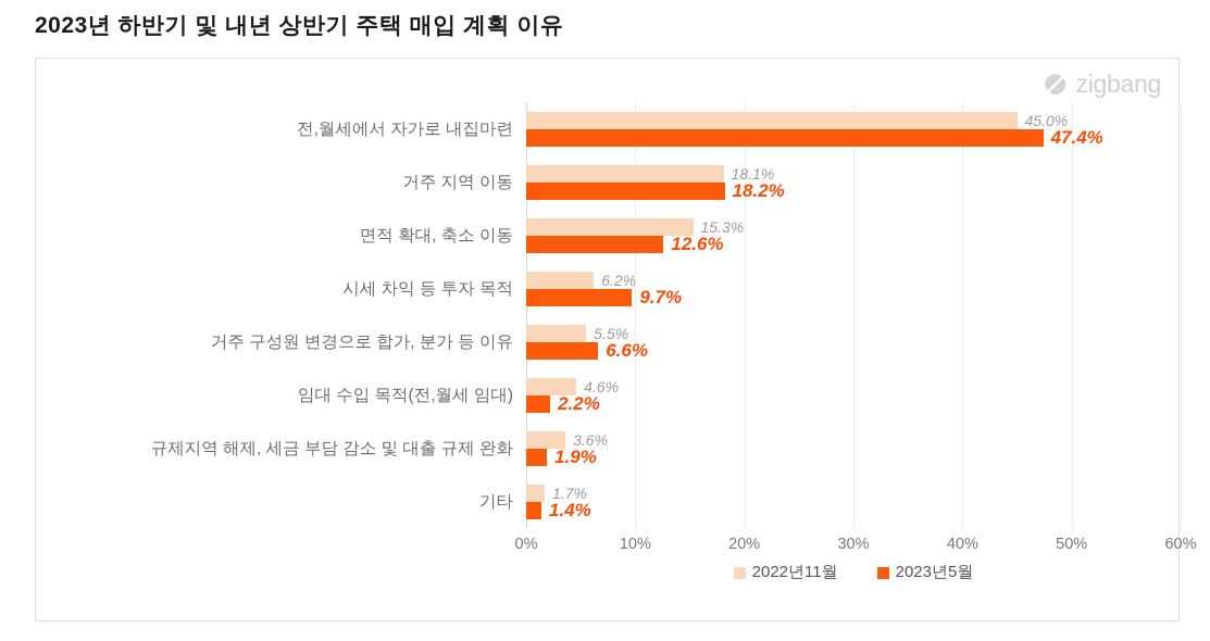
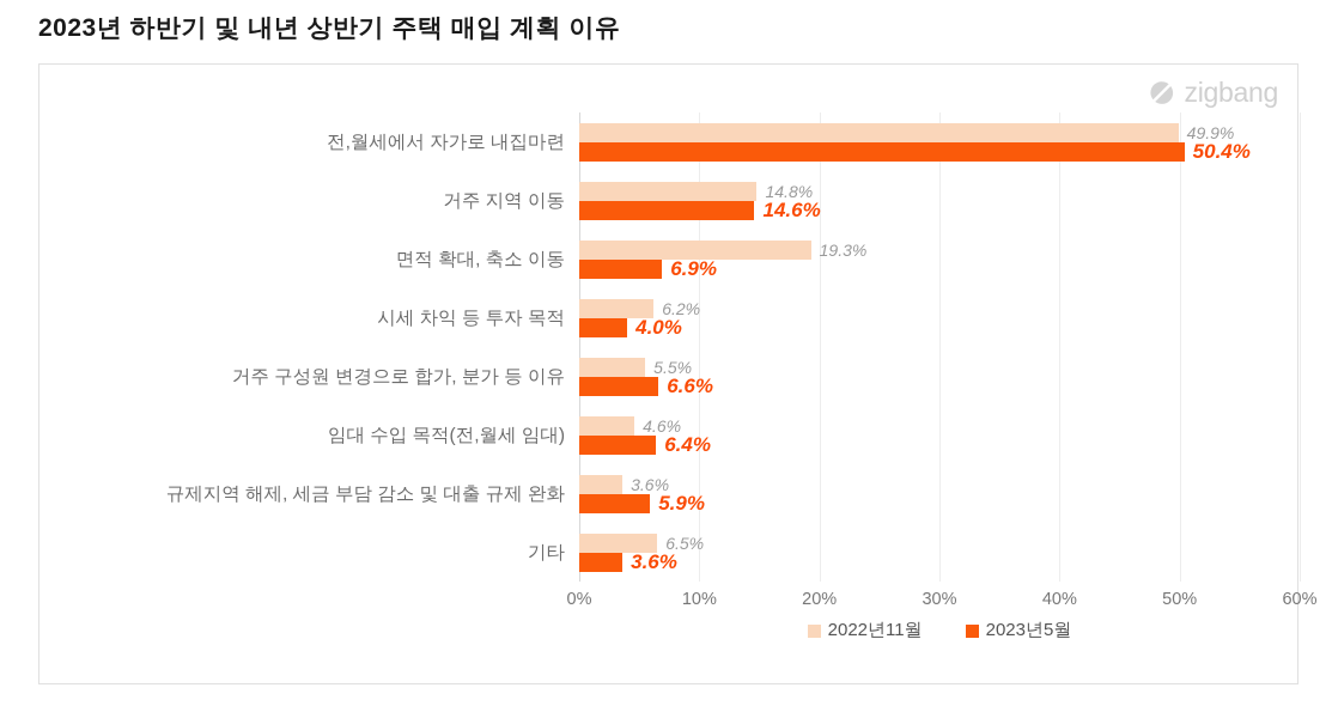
2022년11월/전,월세에서 자가로 내집마련: 45.0% -> 49.9%
2023년5월/전,월세에서 자가로 내집마련: 47.4% -> 50.4%
2022년11월/거주 지역 이동: 18.1% -> 14.8%
2023년5월/거주 지역 이동: 18.2% -> 14.6%
2022년11월/면적 확대, 축소 이동: 15.3% -> 19.3%
2023년5월/면적 확대, 축소 이동: 12.6% -> 6.9%
2023년5월/시세 차익 등 투자 목적: 9.7% -> 4.0%
2023년5월/임대 수입 목적(전,월세 임대): 2.2% -> 6.4%
2023년5월/규제지역 해제, 세금 부담 감소 및 대출 규제 완화: 1.9% -> 5.9%
2022년11월/기타: 1.7% -> 6.5%
2023년5월/기타: 1.4% -> 3.6%
